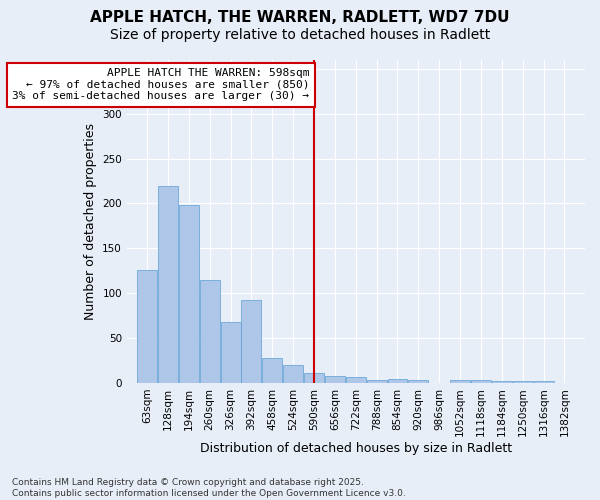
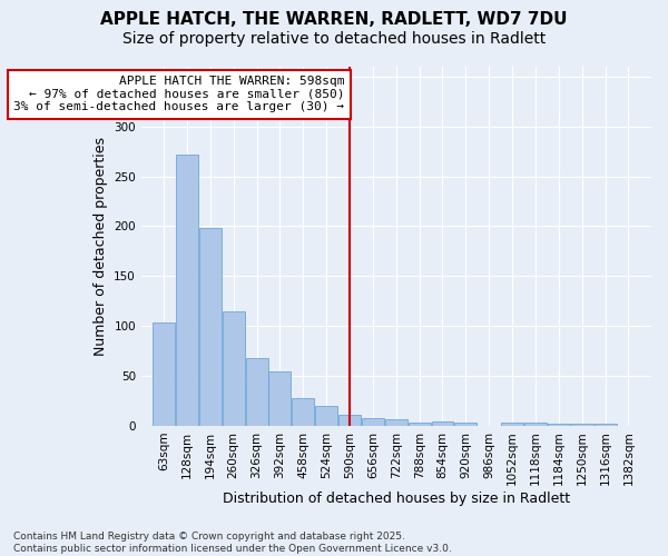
63sqm: 126 -> 103
128sqm: 220 -> 272
392sqm: 92 -> 55
